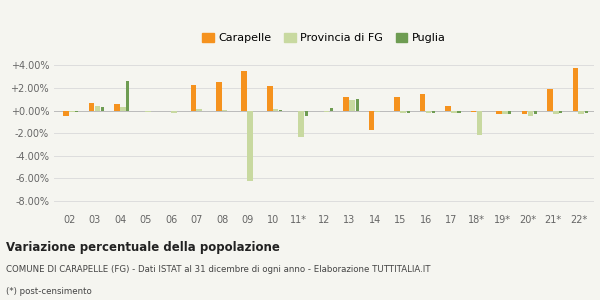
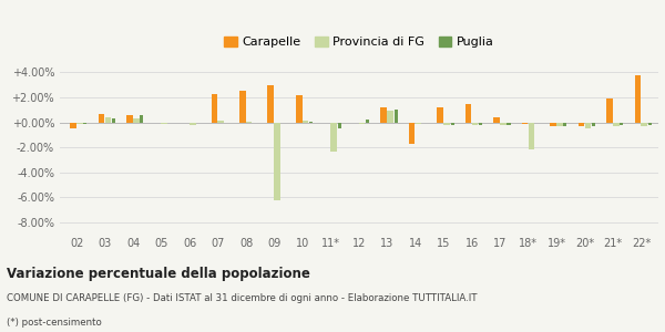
Puglia/04: 2.6% -> 0.6%
Carapelle/09: 3.5% -> 3.0%
